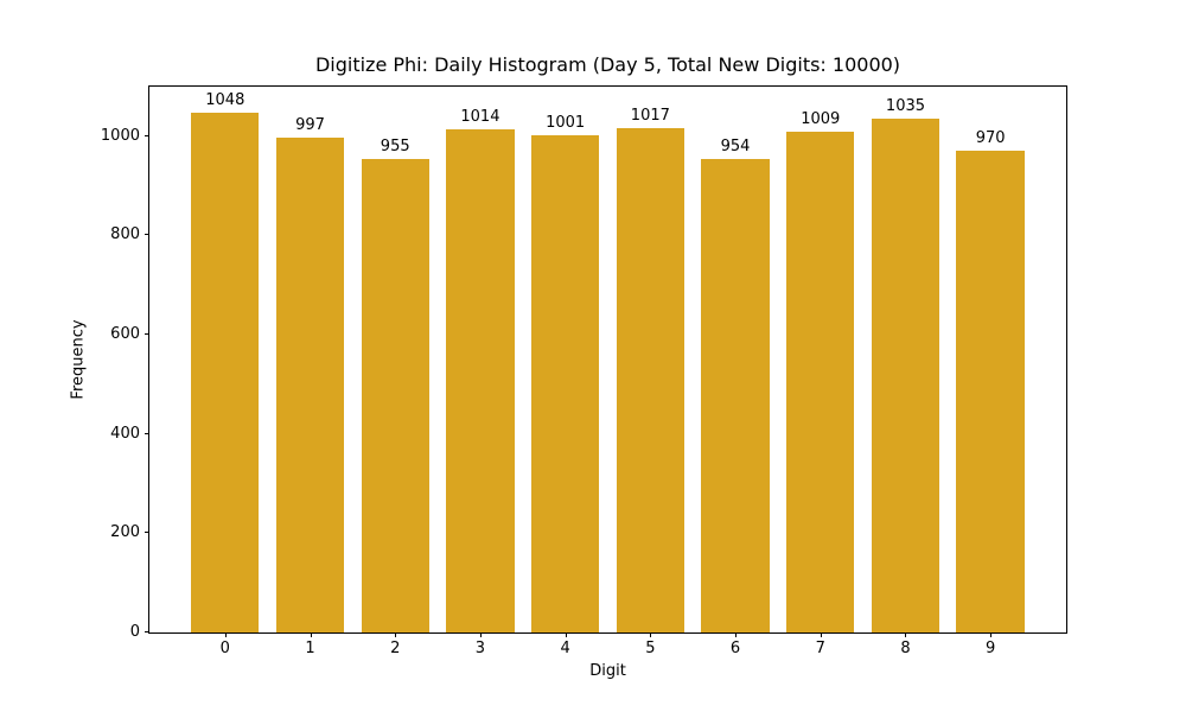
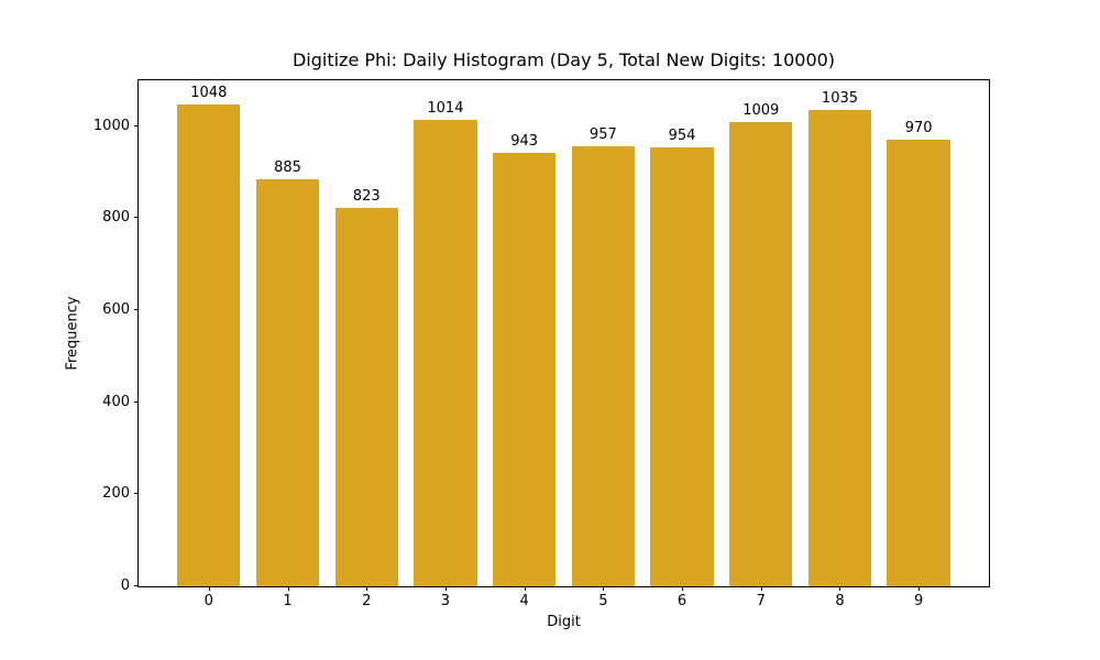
1: 997 -> 885
2: 955 -> 823
4: 1001 -> 943
5: 1017 -> 957
